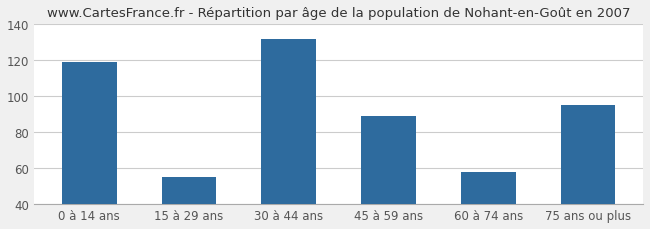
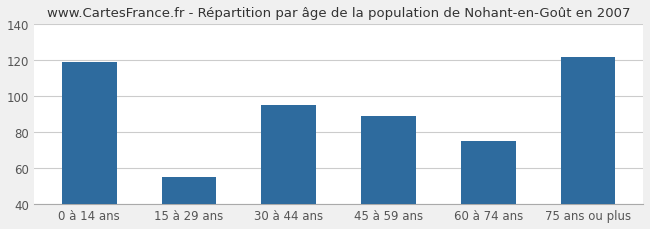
30 à 44 ans: 132 -> 95
60 à 74 ans: 58 -> 75
75 ans ou plus: 95 -> 122
